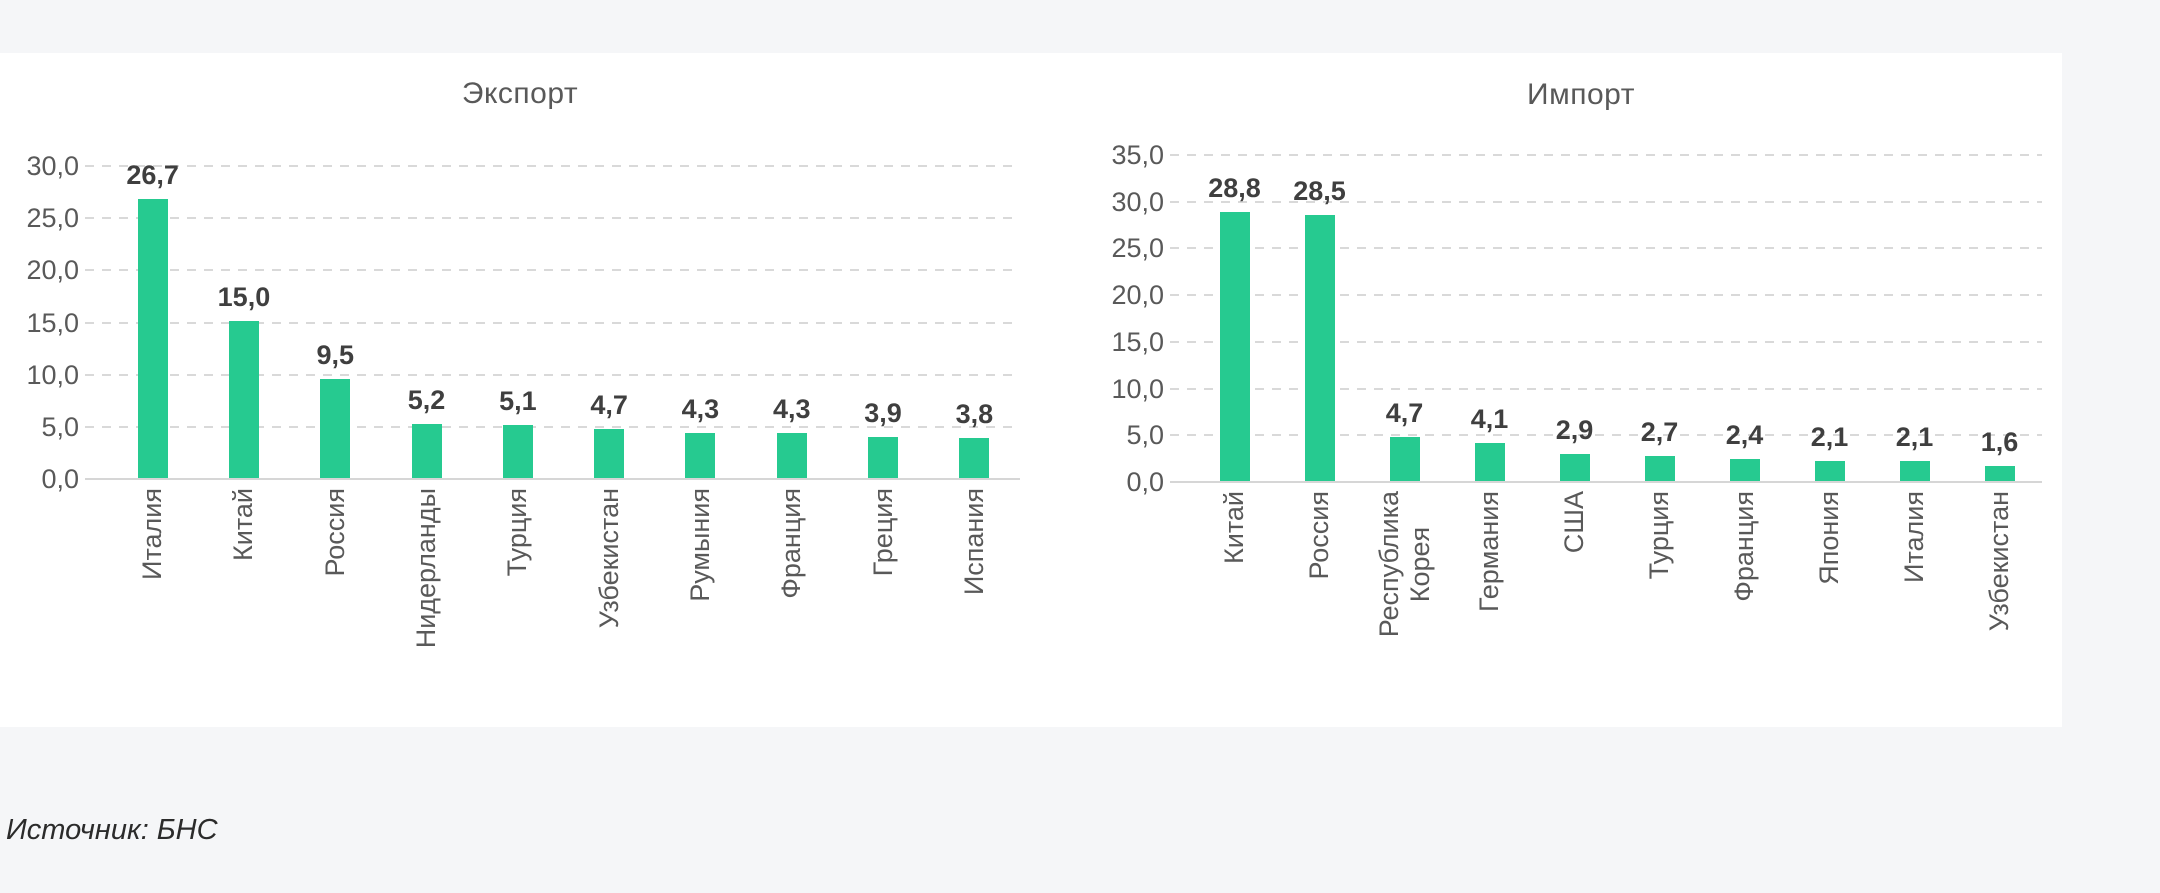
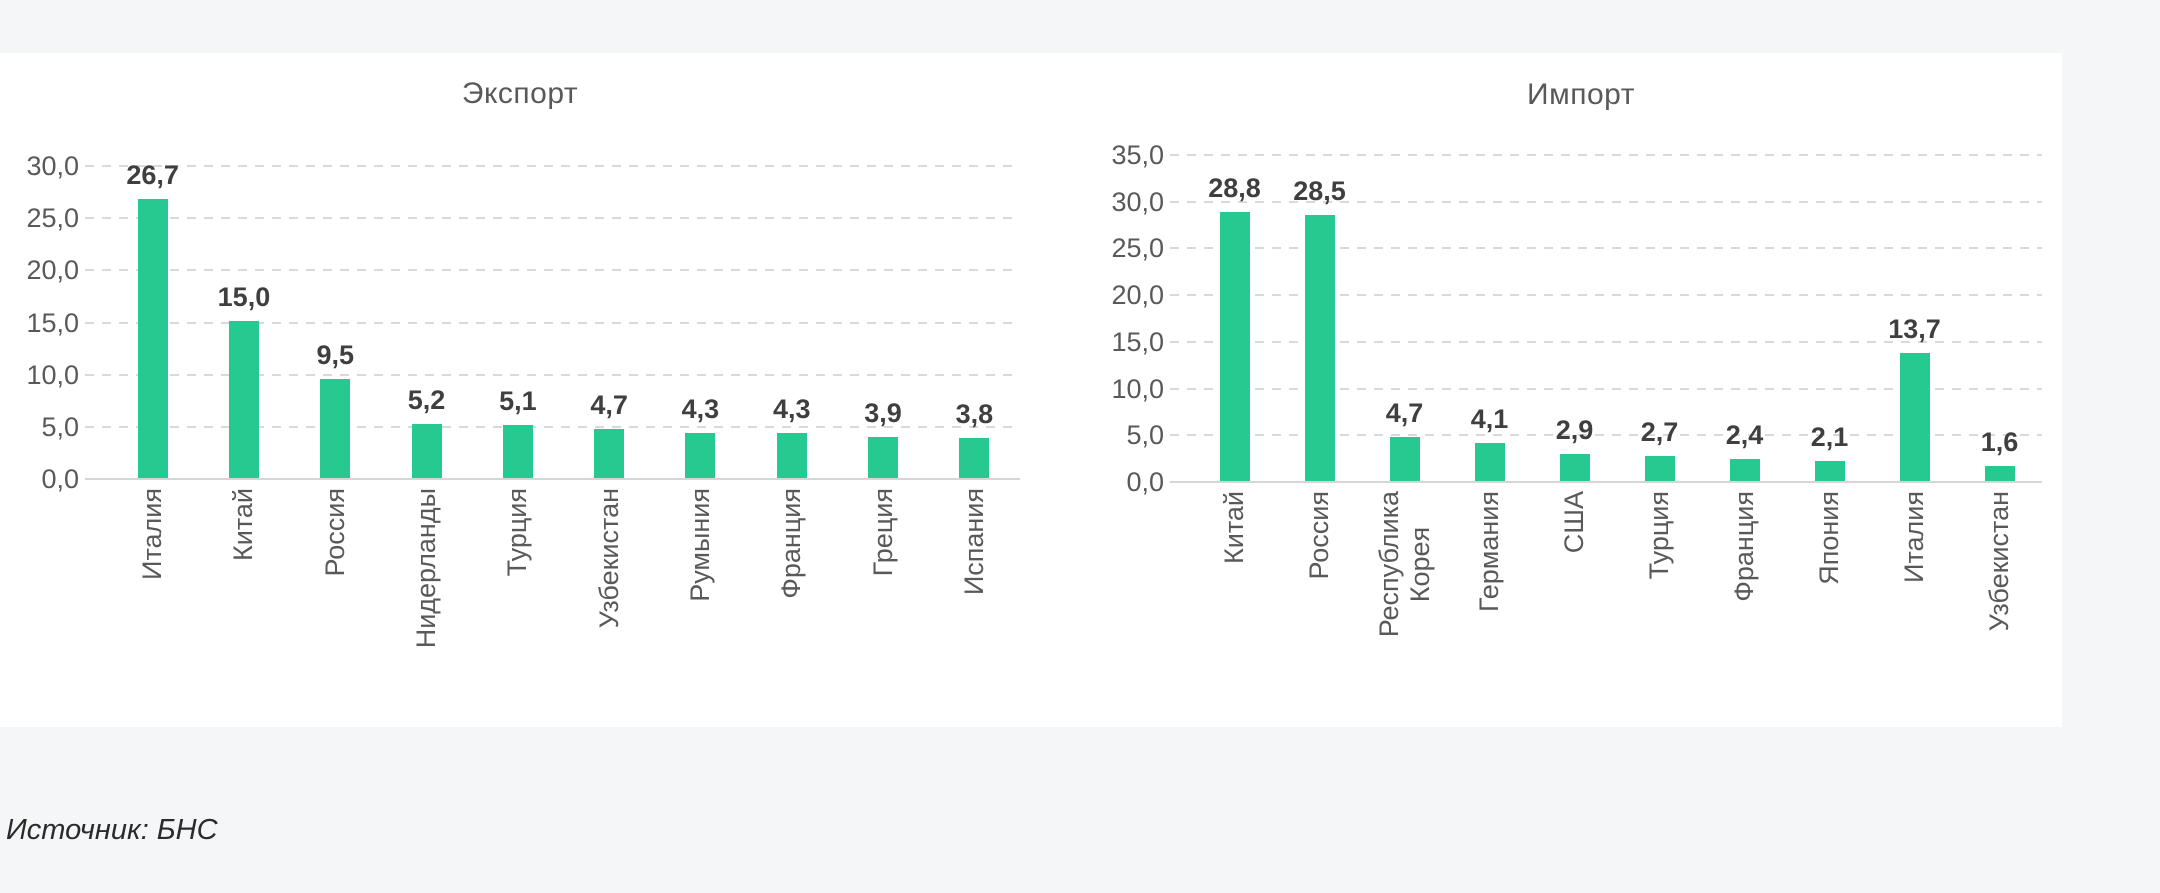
Импорт/Италия: 2,1 -> 13,7
